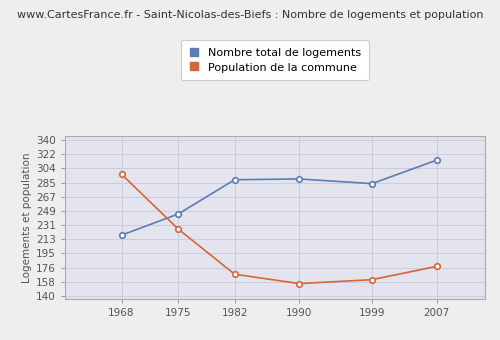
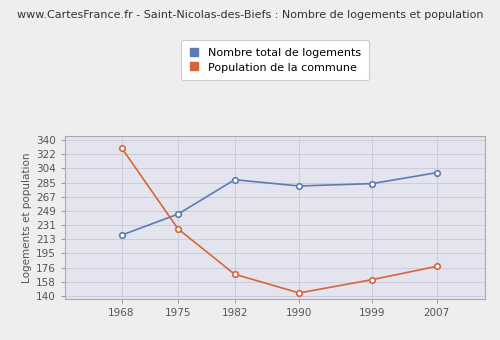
Population de la commune/1968: 296 -> 330
Nombre total de logements/1990: 290 -> 281
Population de la commune/1990: 156 -> 144
Nombre total de logements/2007: 314 -> 298
